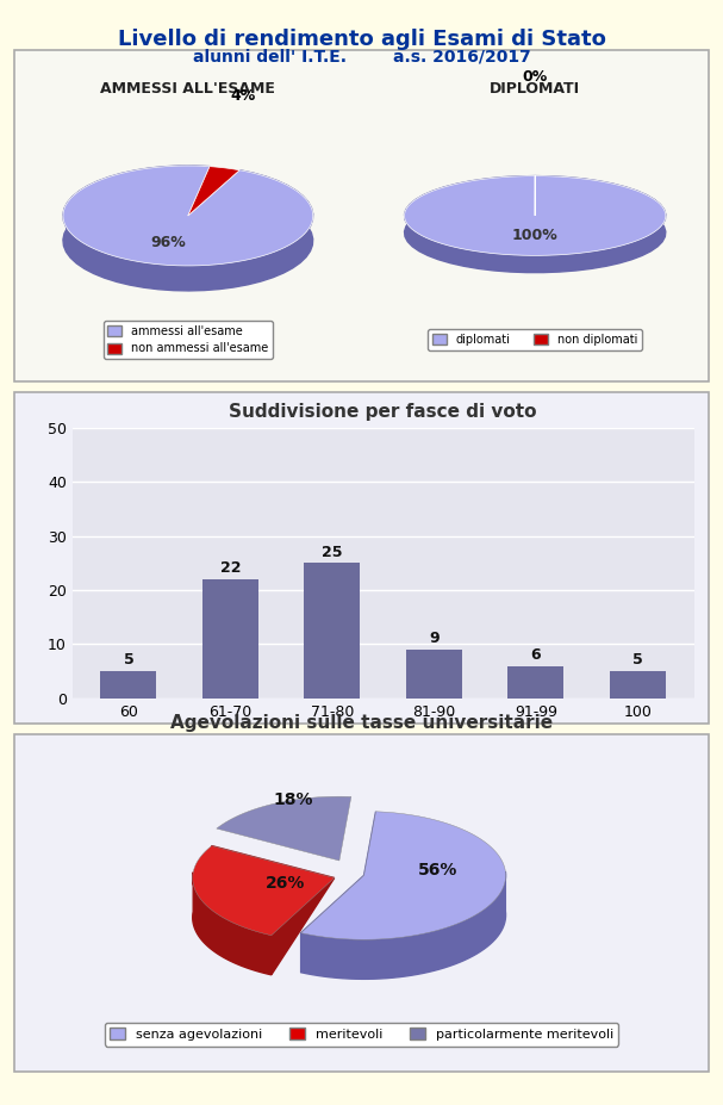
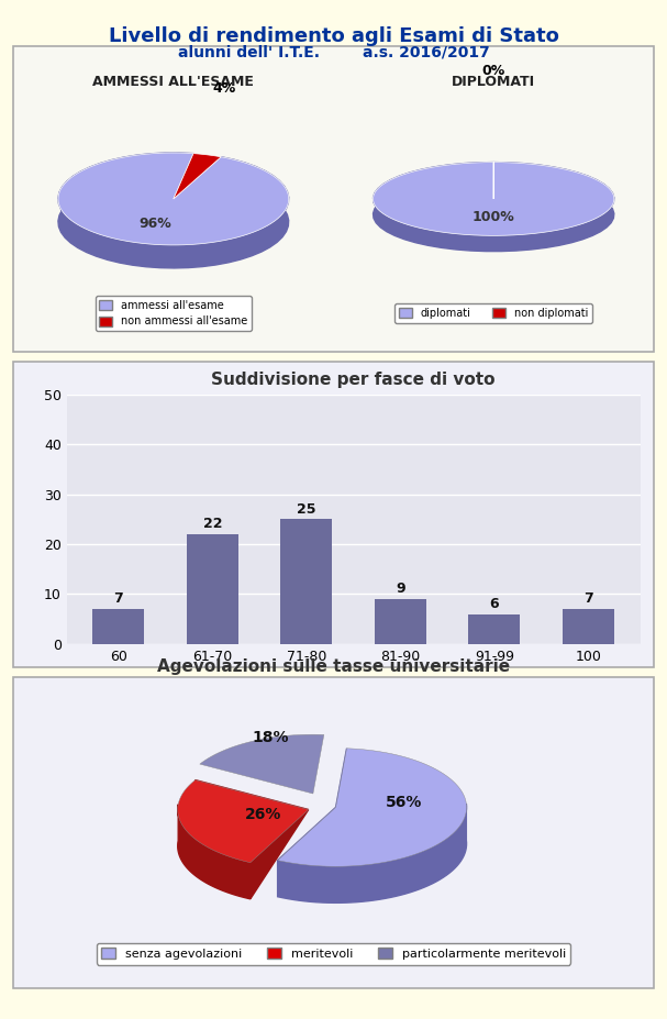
60: 5 -> 7
100: 5 -> 7
